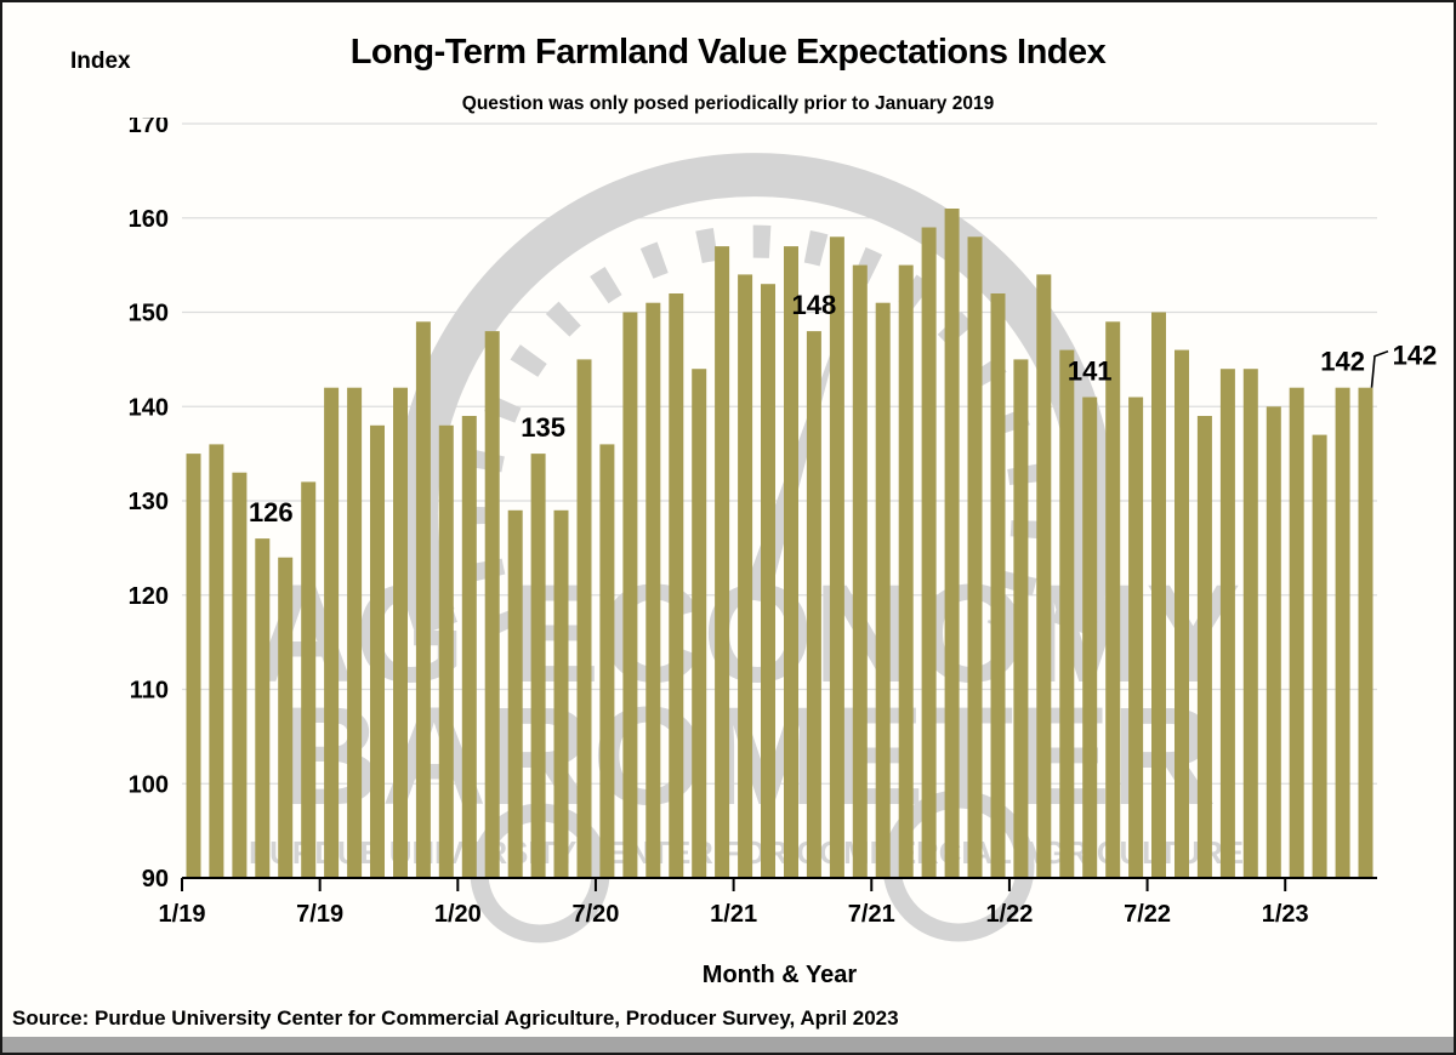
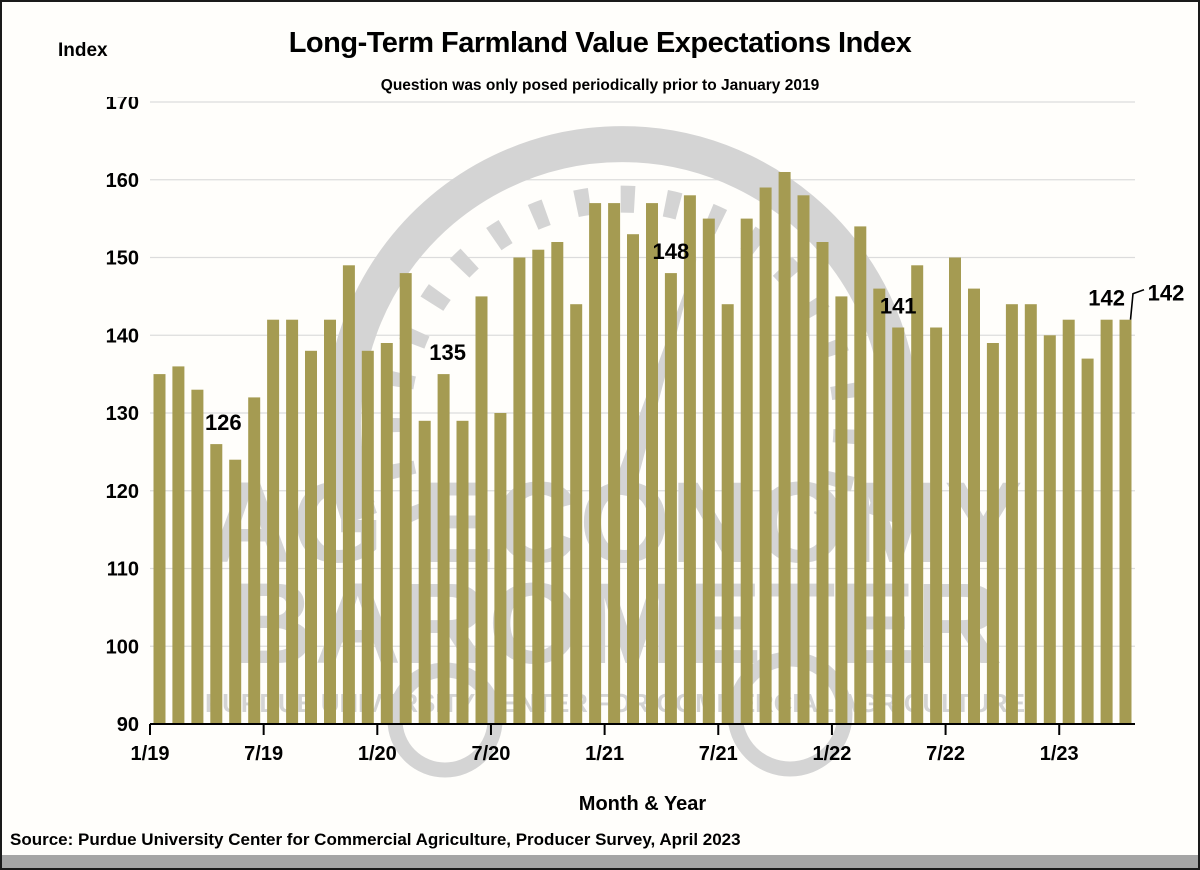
7/20: 136 -> 130
1/21: 154 -> 157
7/21: 151 -> 144
